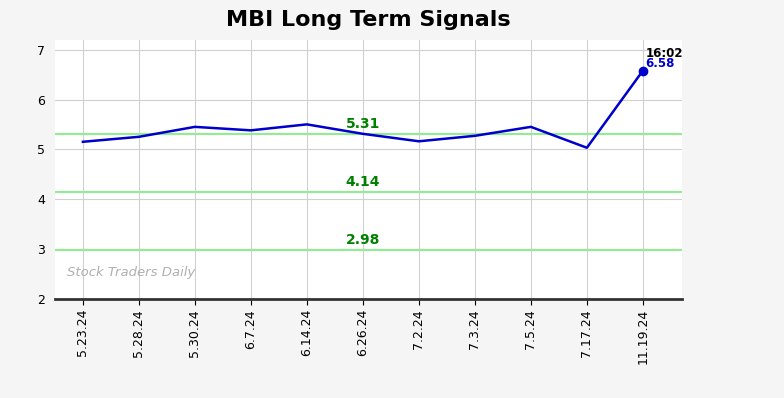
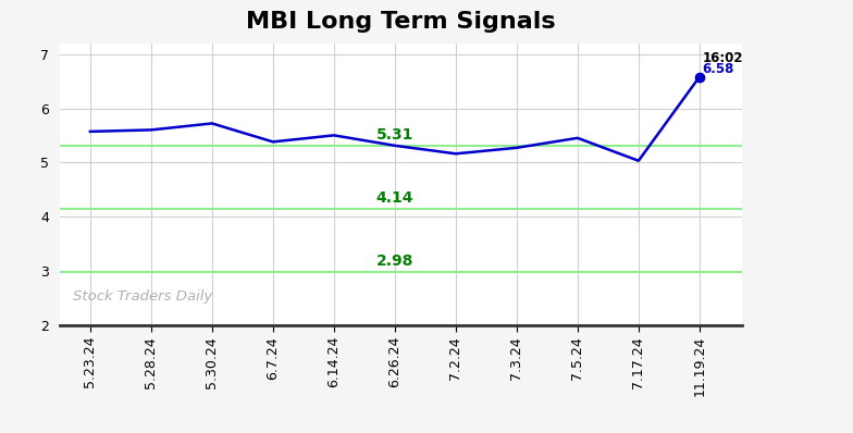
5.23.24: 5.15 -> 5.57
5.28.24: 5.25 -> 5.60
5.30.24: 5.45 -> 5.72
